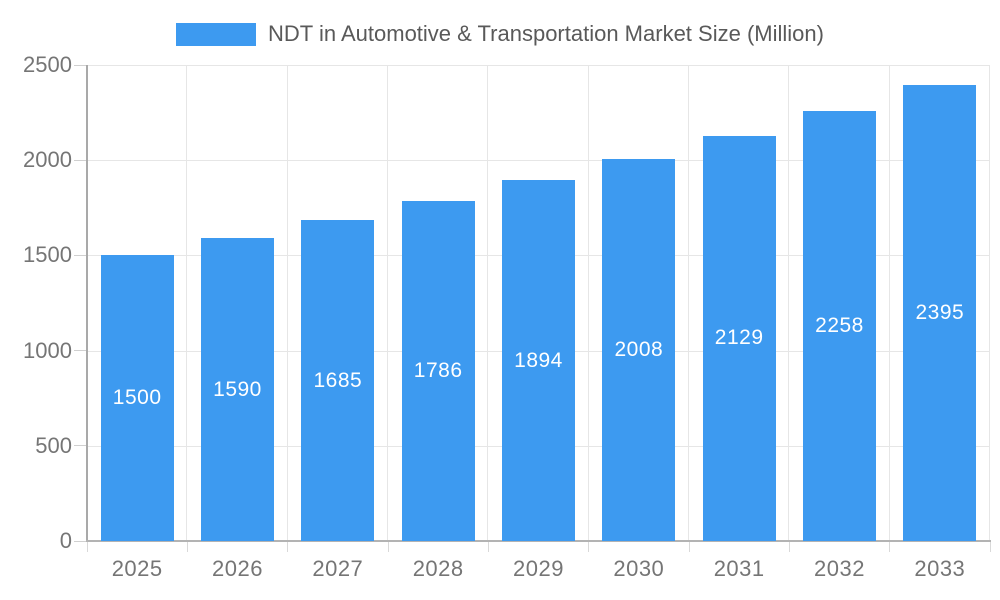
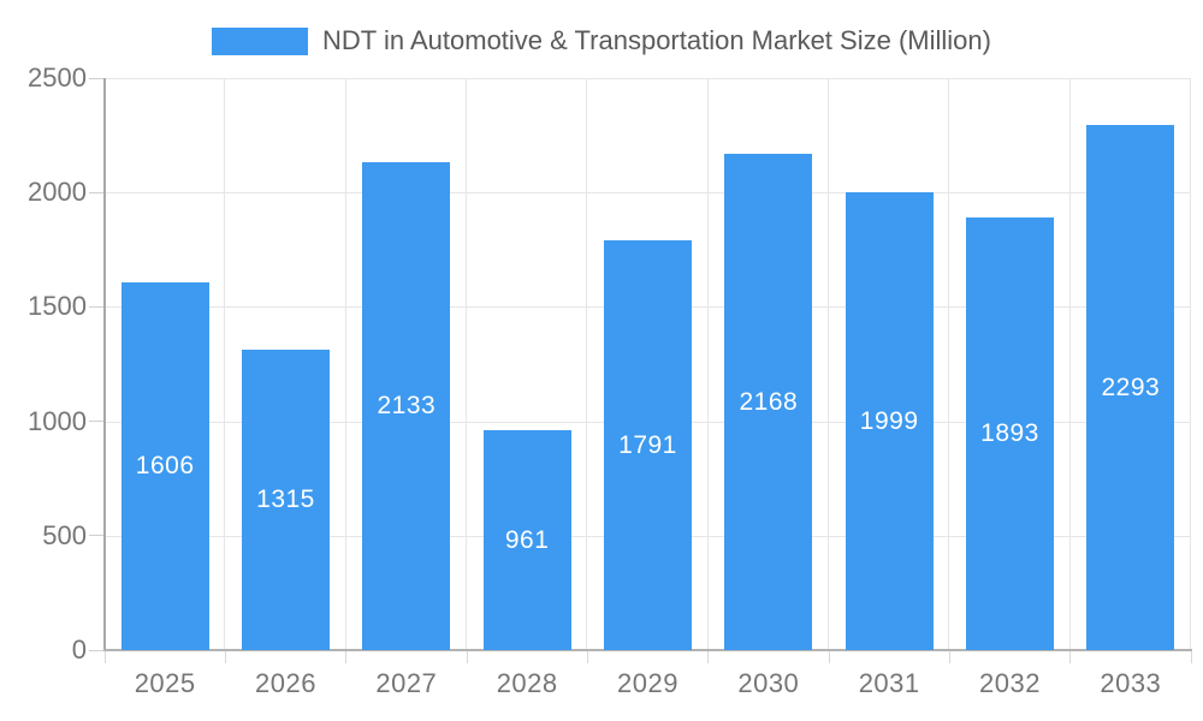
2025: 1500 -> 1606
2026: 1590 -> 1315
2027: 1685 -> 2133
2028: 1786 -> 961
2029: 1894 -> 1791
2030: 2008 -> 2168
2031: 2129 -> 1999
2032: 2258 -> 1893
2033: 2395 -> 2293
